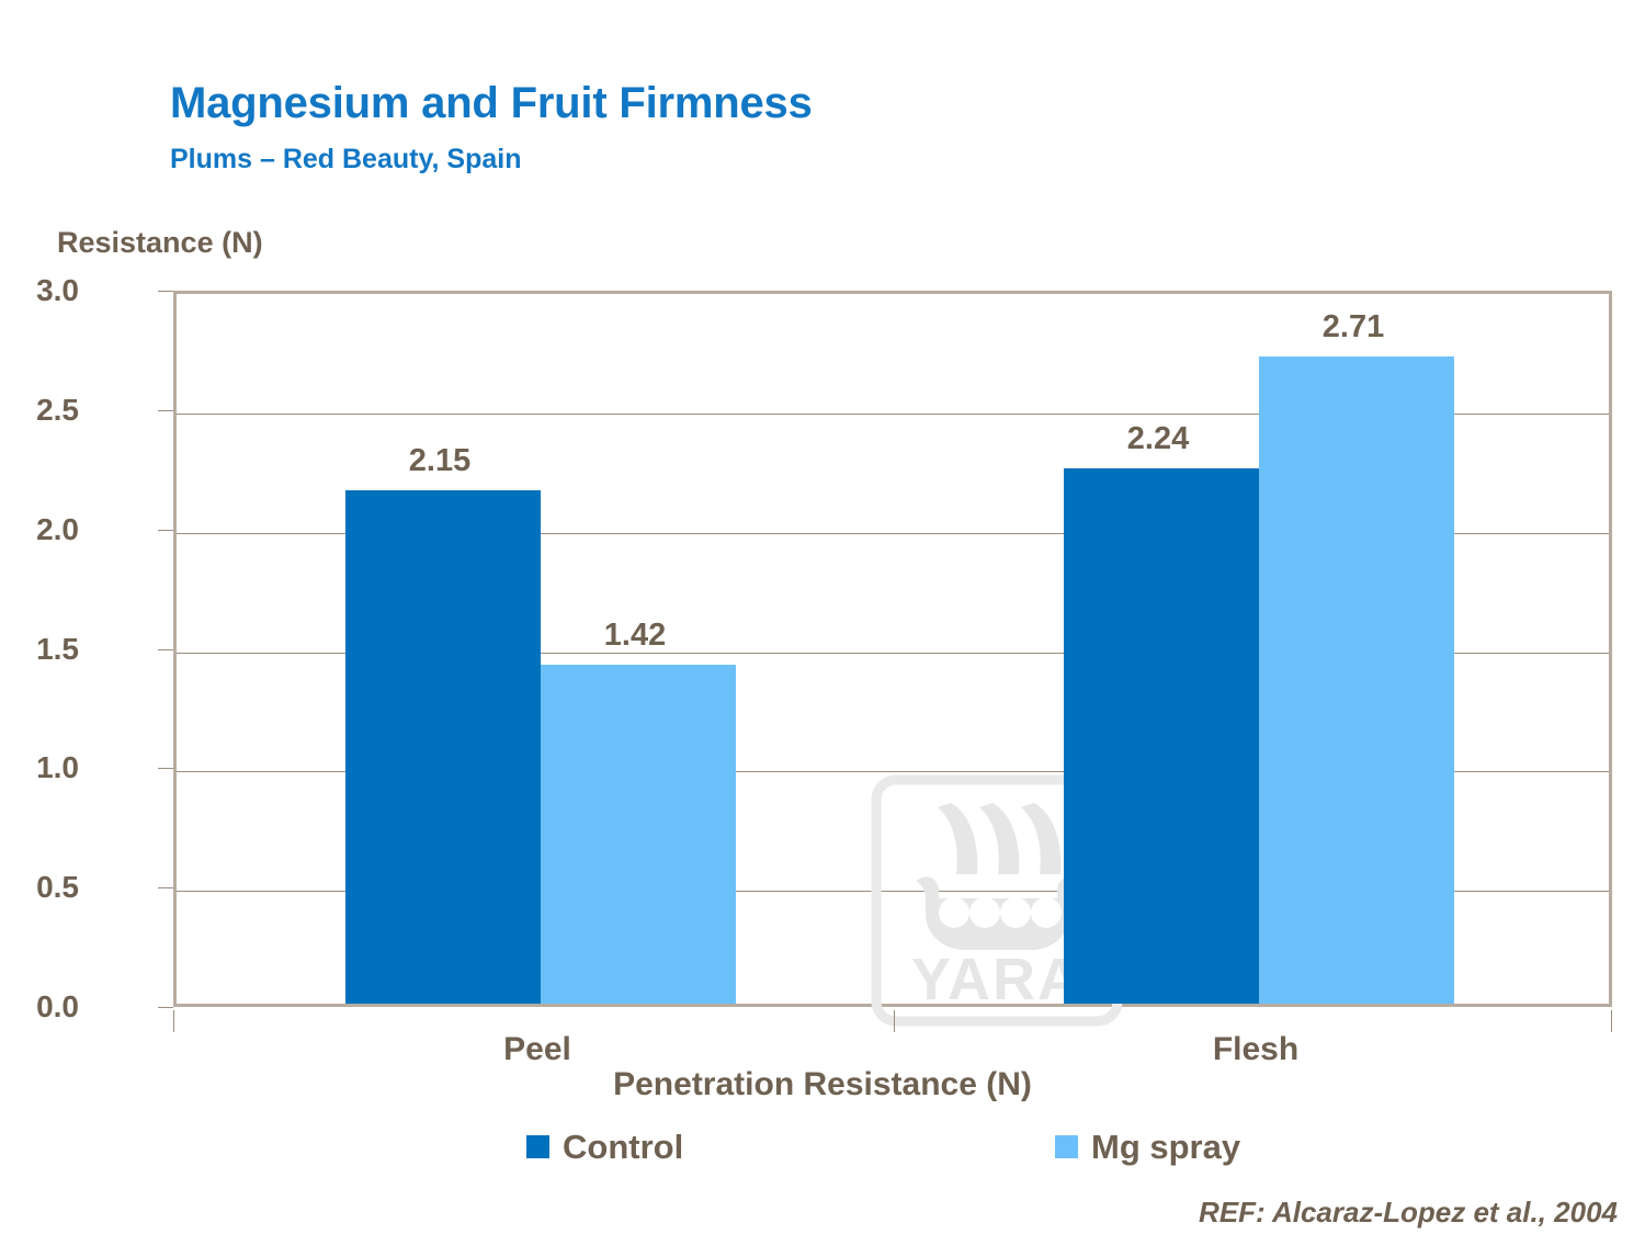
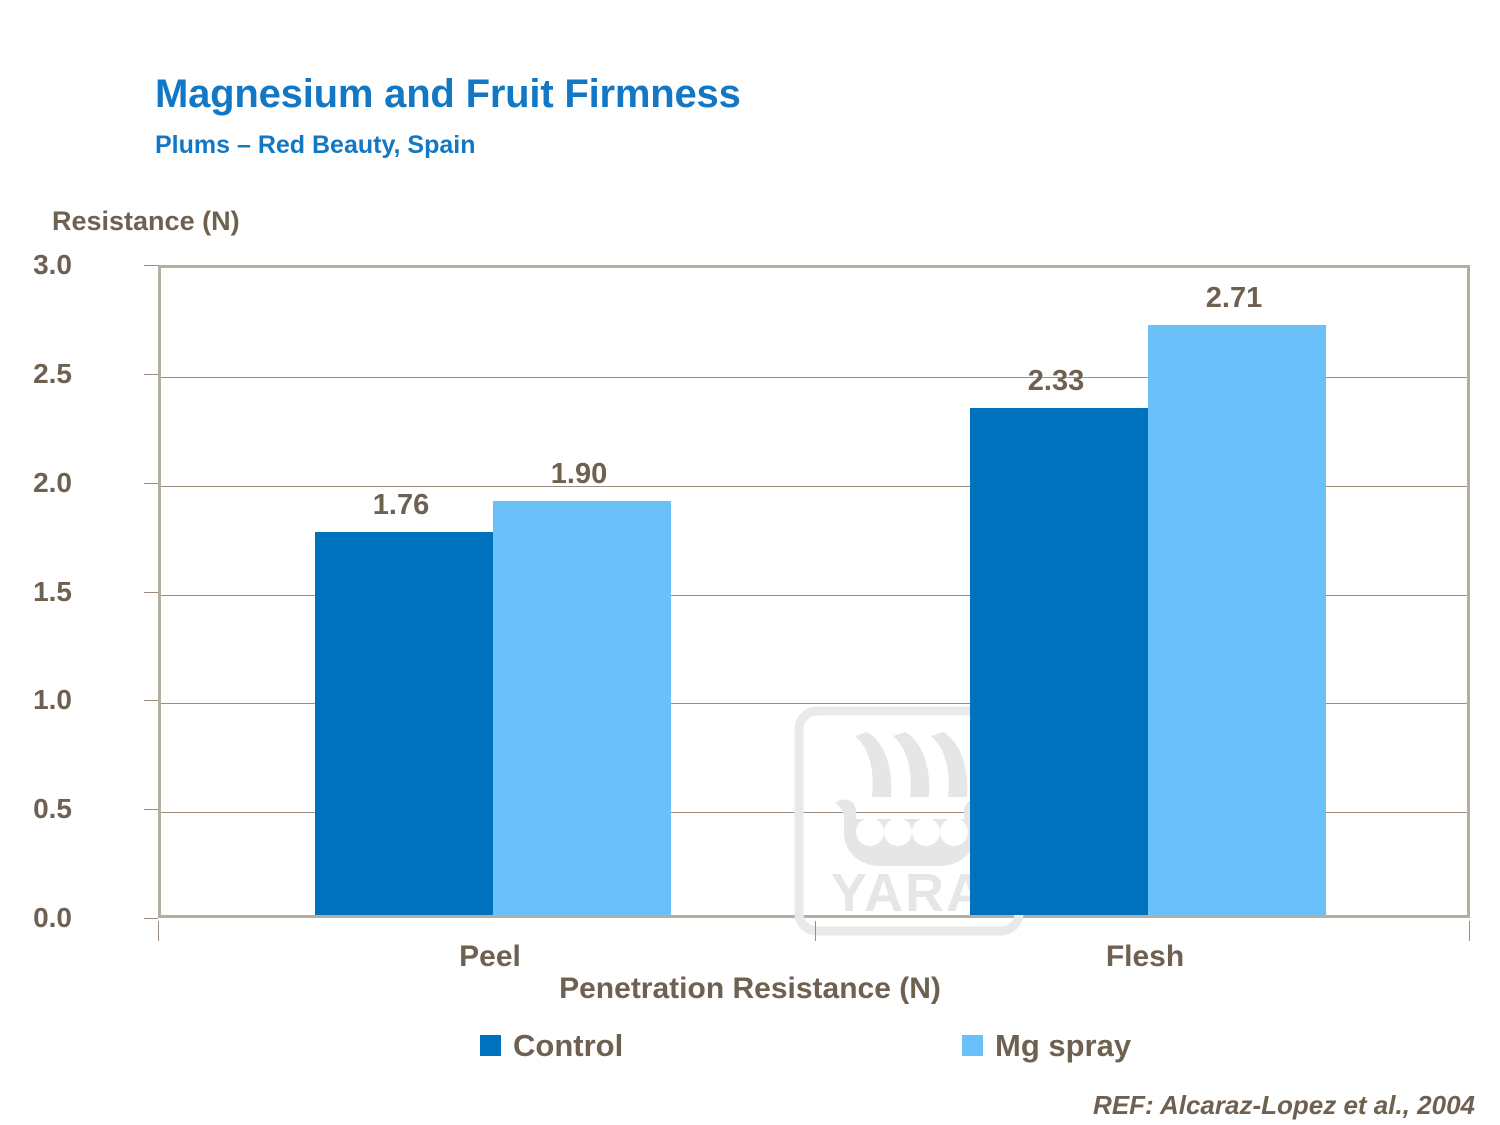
Control/Peel: 2.15 -> 1.76
Mg spray/Peel: 1.42 -> 1.90
Control/Flesh: 2.24 -> 2.33
